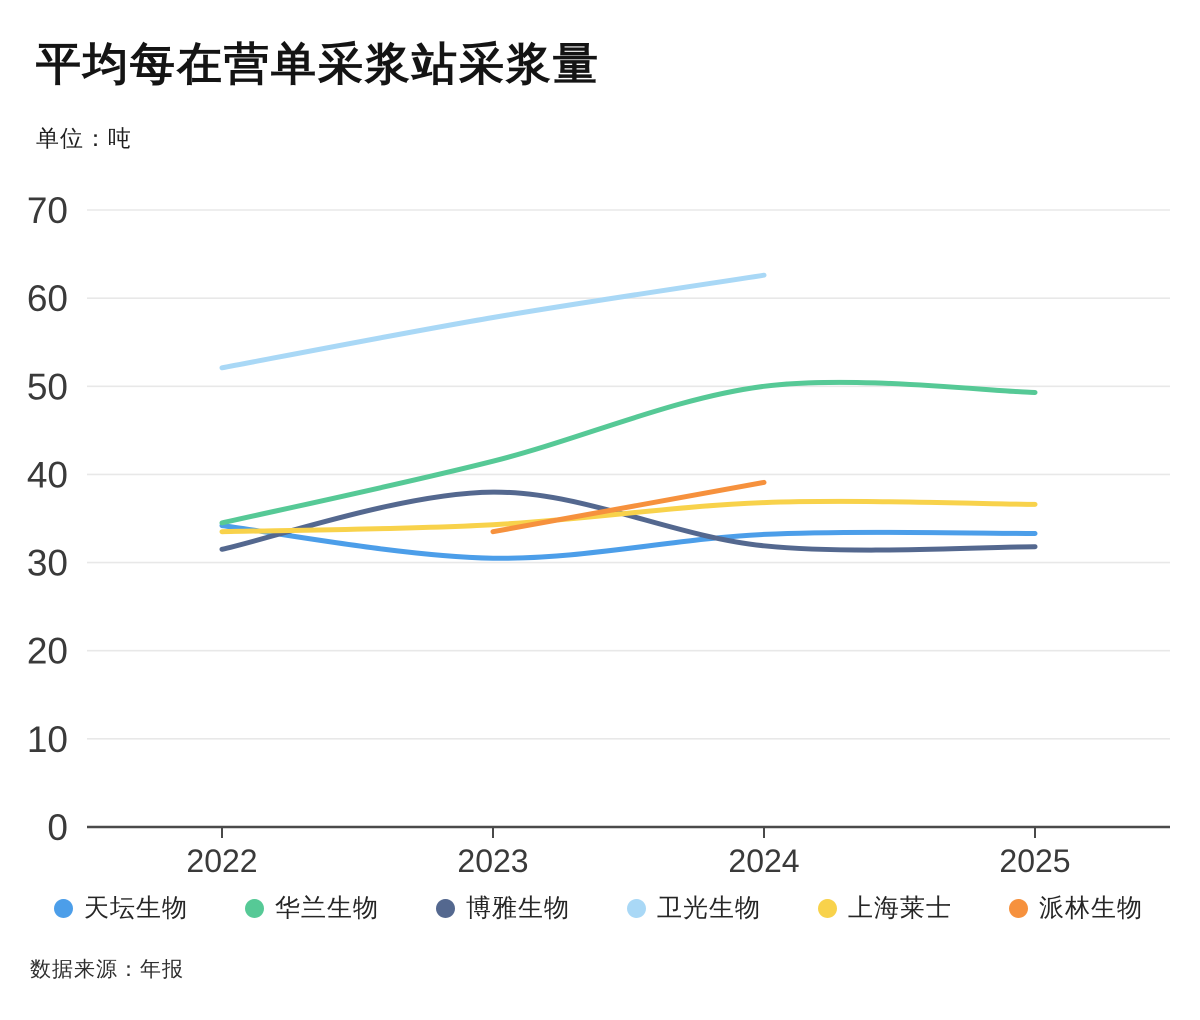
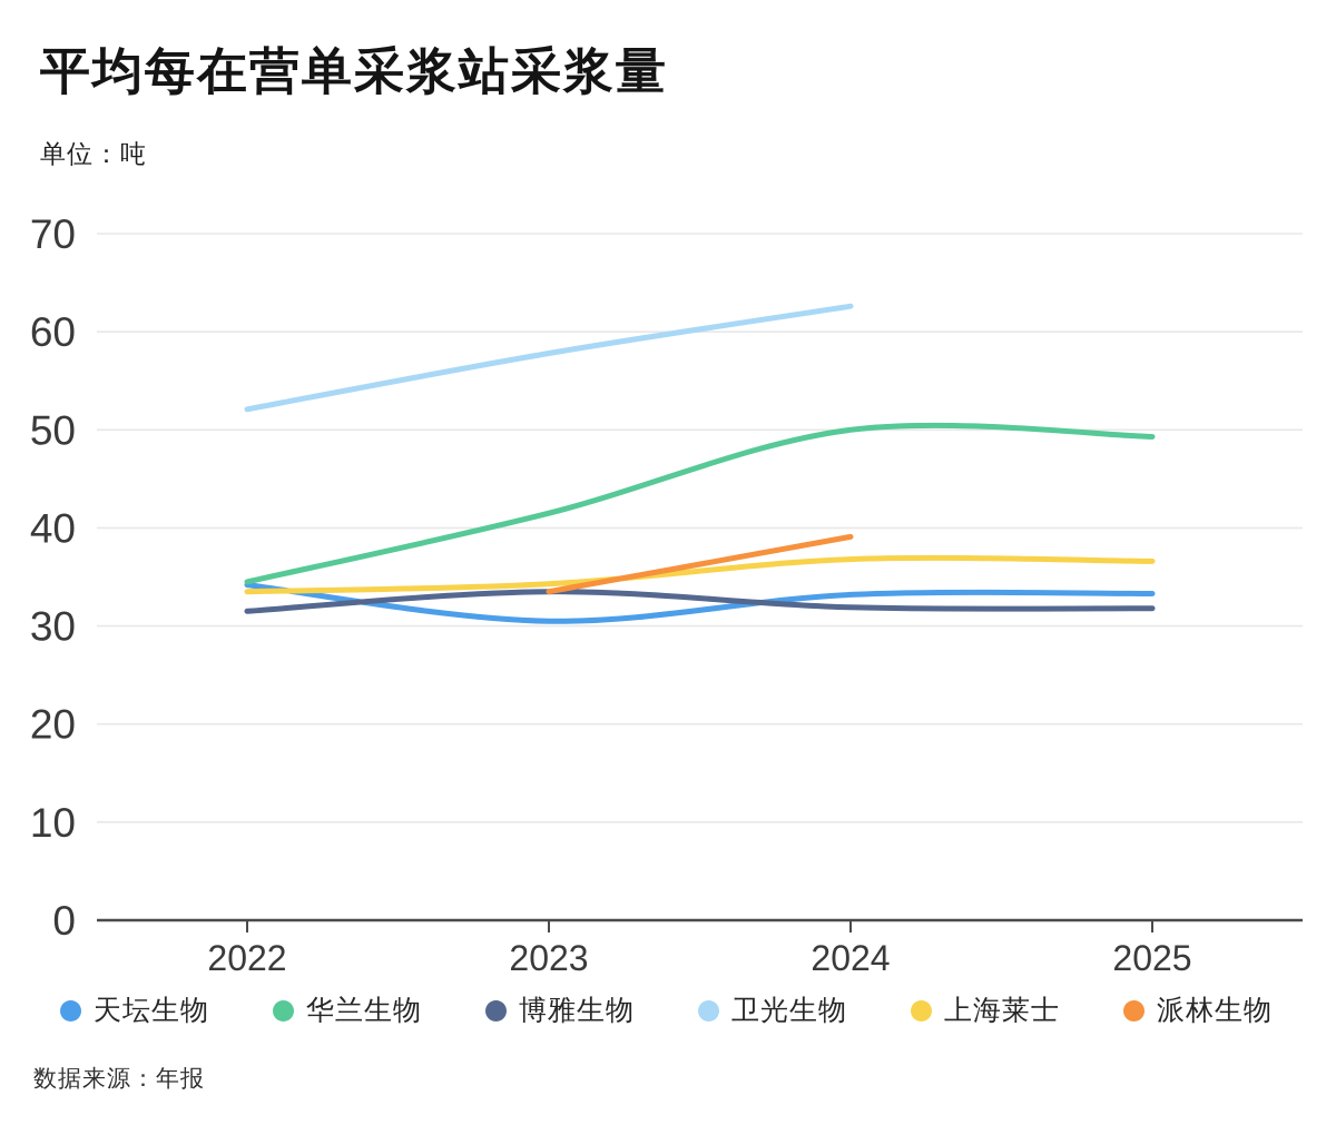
博雅生物/2023: 38 -> 34
